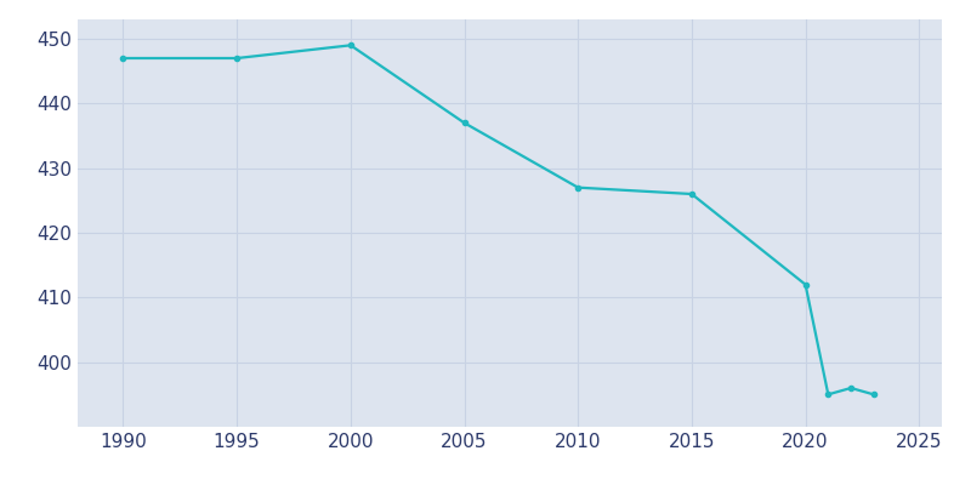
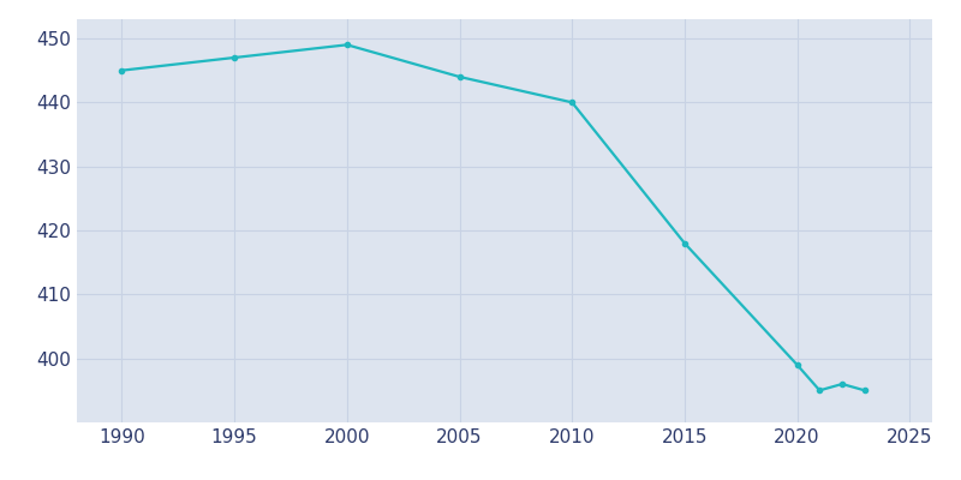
1990: 447 -> 445
2005: 437 -> 444
2010: 427 -> 440
2015: 426 -> 418
2020: 412 -> 399
